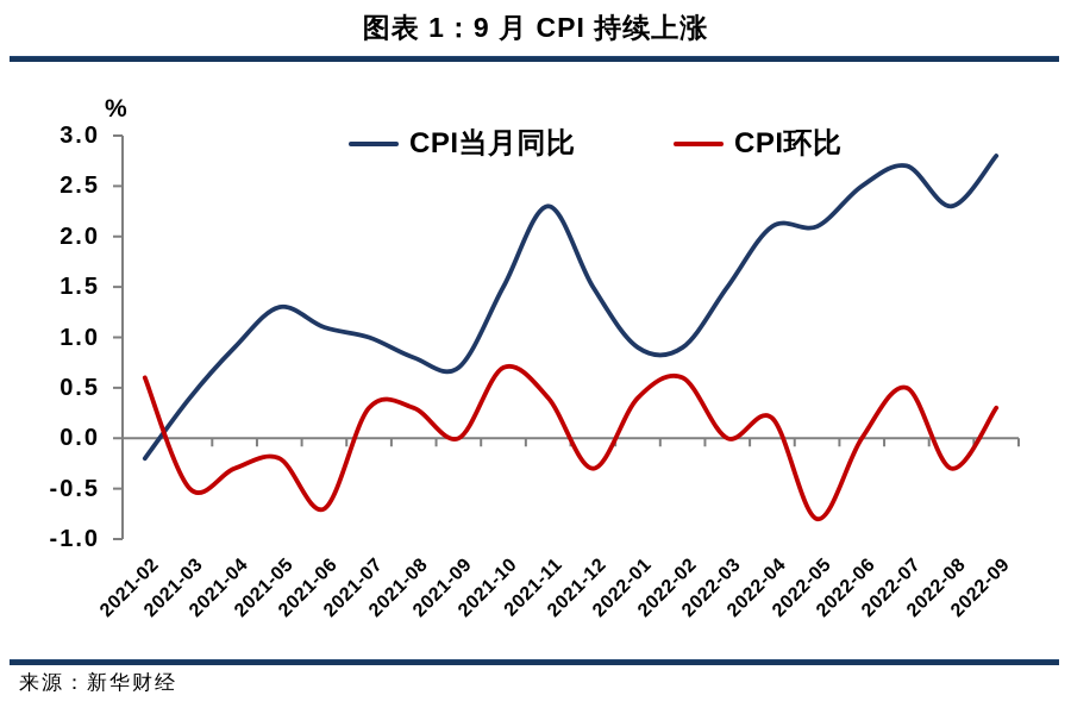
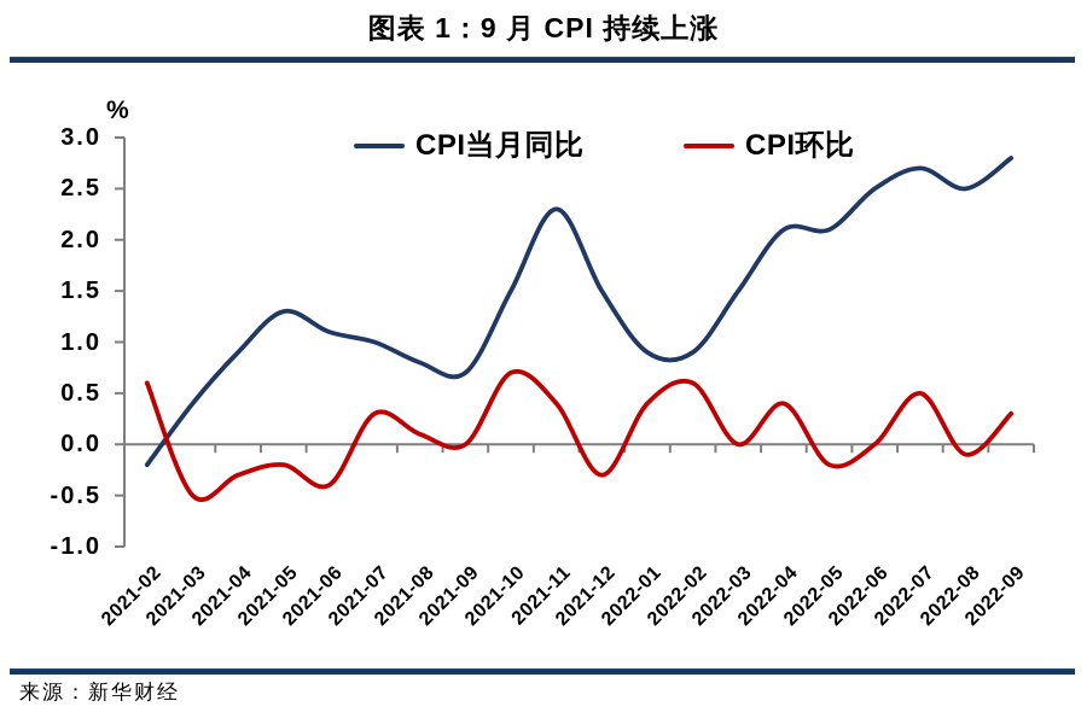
CPI环比/2021-06: -0.7 -> -0.4
CPI环比/2021-08: 0.3 -> 0.1
CPI环比/2022-04: 0.2 -> 0.4
CPI环比/2022-05: -0.8 -> -0.2
CPI当月同比/2022-08: 2.3 -> 2.5
CPI环比/2022-08: -0.3 -> -0.1
